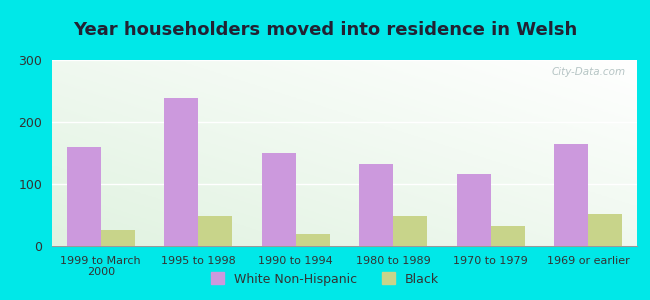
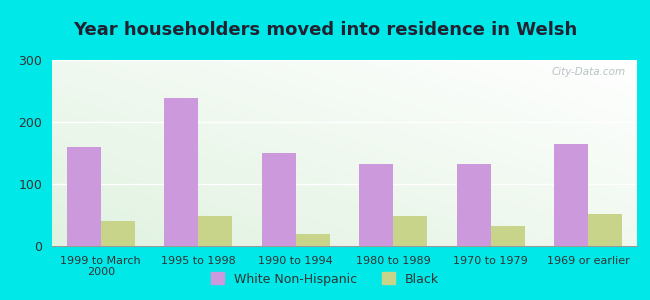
Black/1999 to March 2000: 26 -> 40
White Non-Hispanic/1970 to 1979: 116 -> 132
